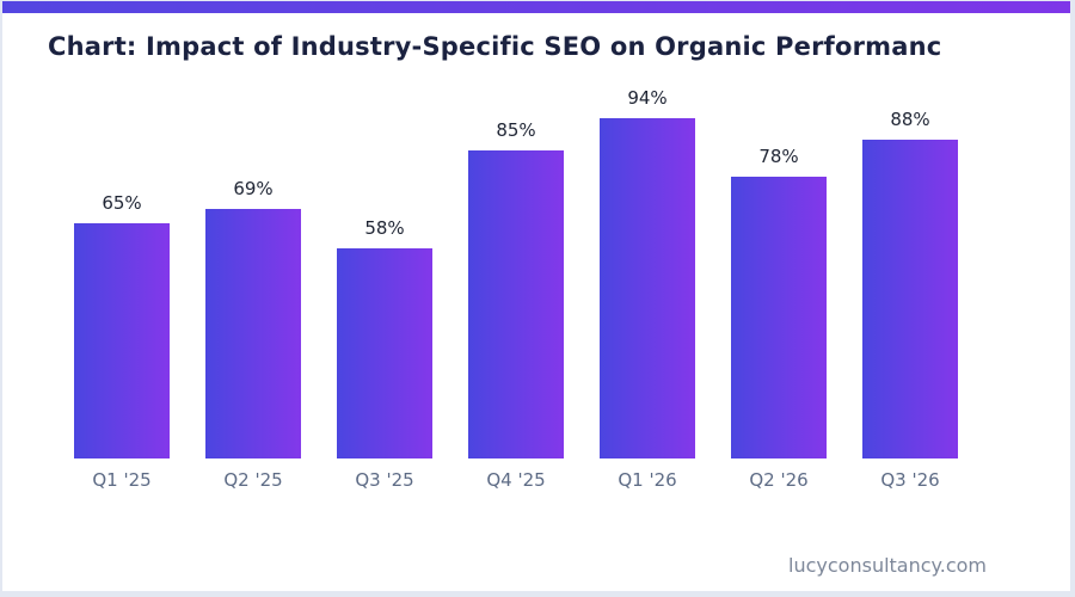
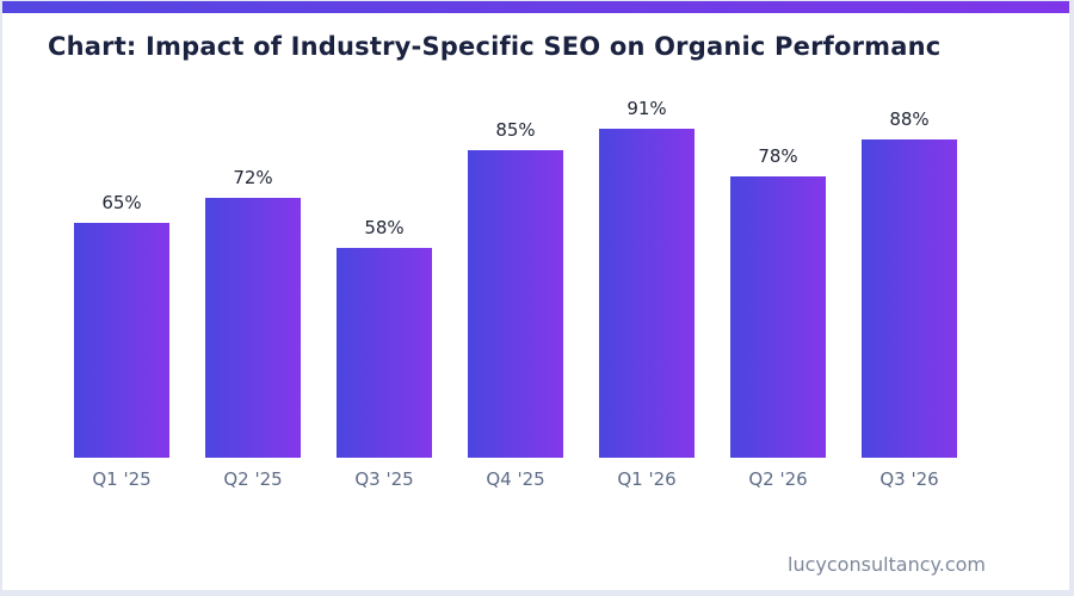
Q2 '25: 69% -> 72%
Q1 '26: 94% -> 91%
